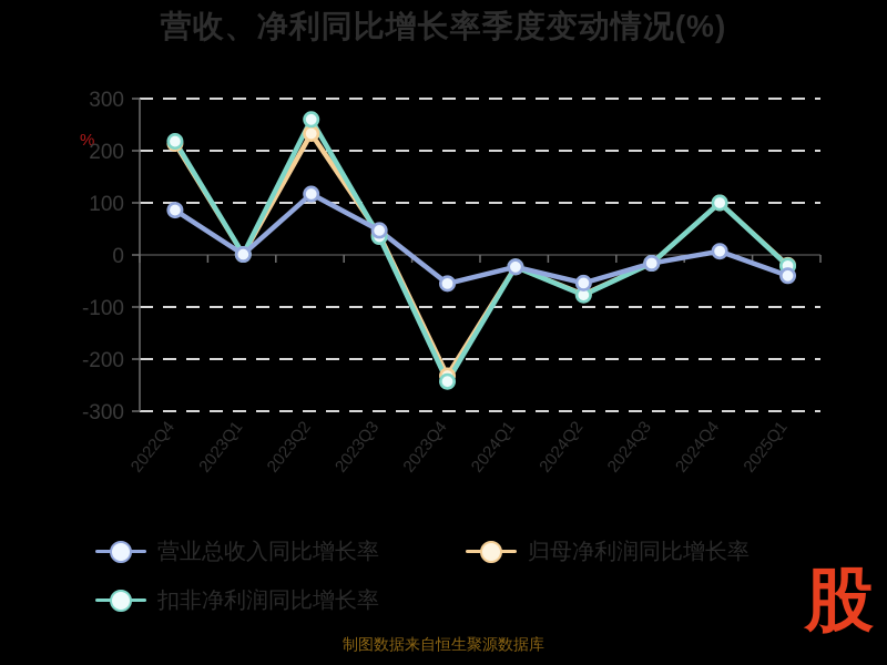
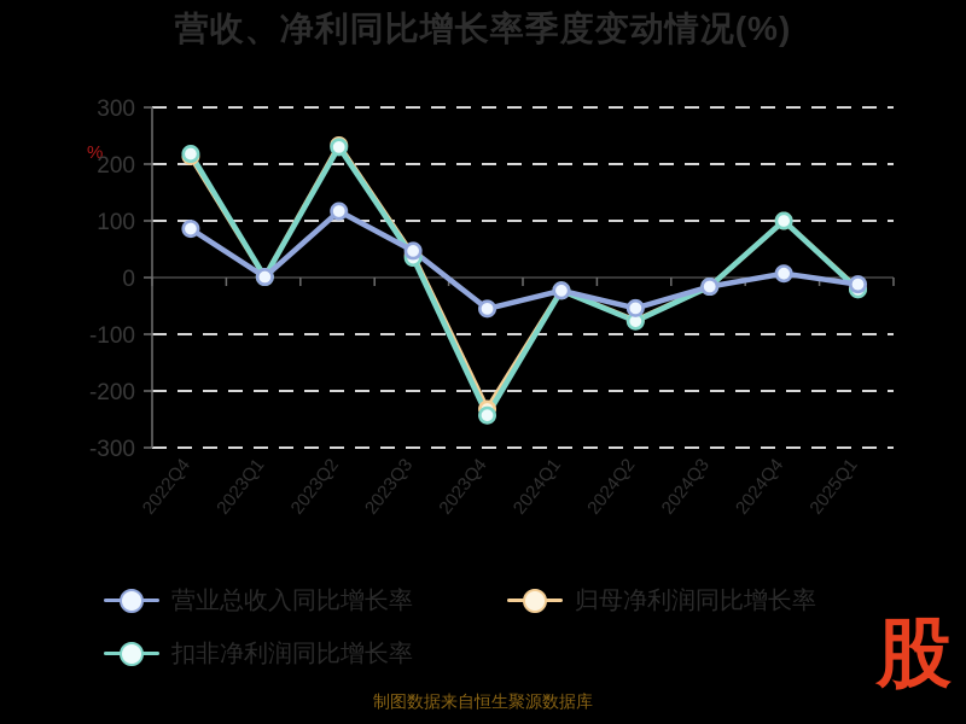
扣非净利润同比增长率/2023Q2: 260 -> 230
营业总收入同比增长率/2025Q1: -40 -> -10
